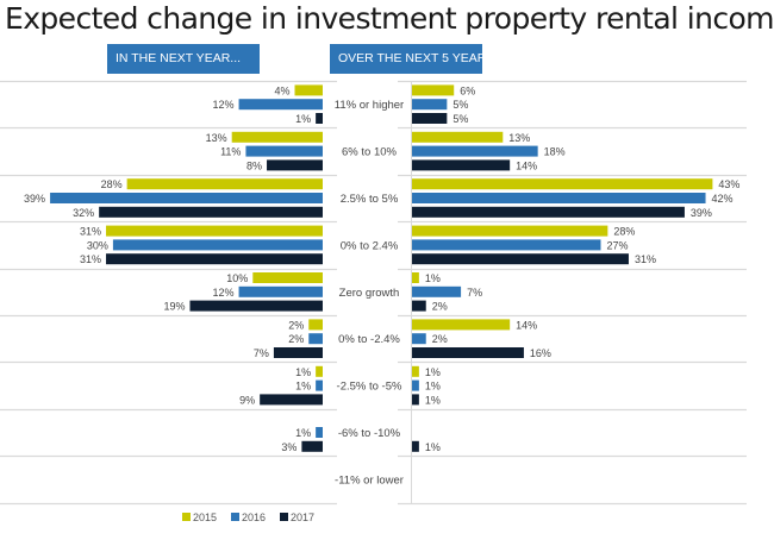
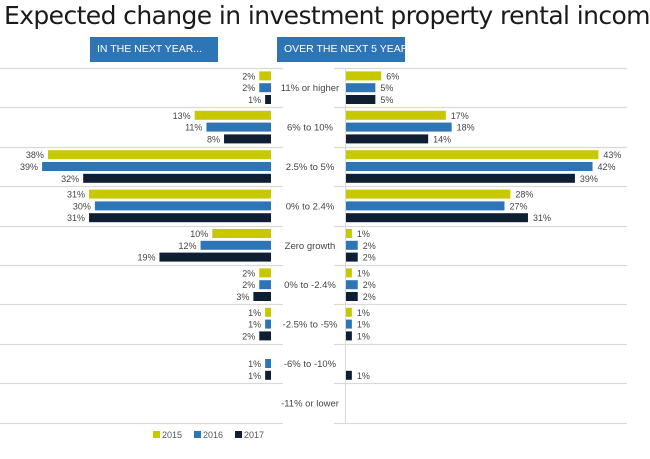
IN THE NEXT YEAR.../2015/11% or higher: 4% -> 2%
IN THE NEXT YEAR.../2016/11% or higher: 12% -> 2%
IN THE NEXT YEAR.../2015/2.5% to 5%: 28% -> 38%
IN THE NEXT YEAR.../2017/0% to -2.4%: 7% -> 3%
IN THE NEXT YEAR.../2017/-2.5% to -5%: 9% -> 2%
IN THE NEXT YEAR.../2017/-6% to -10%: 3% -> 1%
OVER THE NEXT 5 YEARS/2015/6% to 10%: 13% -> 17%
OVER THE NEXT 5 YEARS/2016/Zero growth: 7% -> 2%
OVER THE NEXT 5 YEARS/2015/0% to -2.4%: 14% -> 1%
OVER THE NEXT 5 YEARS/2017/0% to -2.4%: 16% -> 2%
